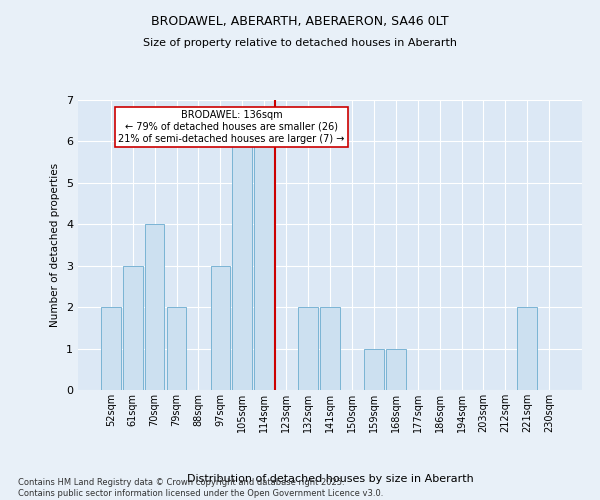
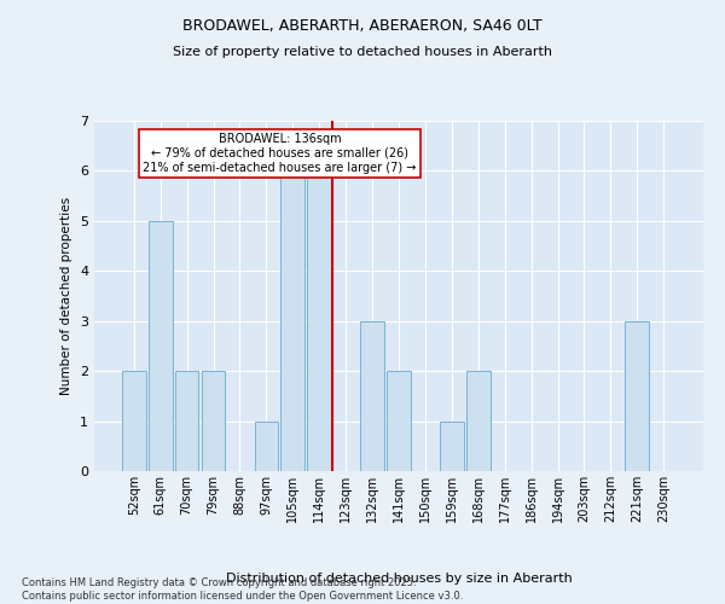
61sqm: 3 -> 5
70sqm: 4 -> 2
97sqm: 3 -> 1
132sqm: 2 -> 3
168sqm: 1 -> 2
221sqm: 2 -> 3
